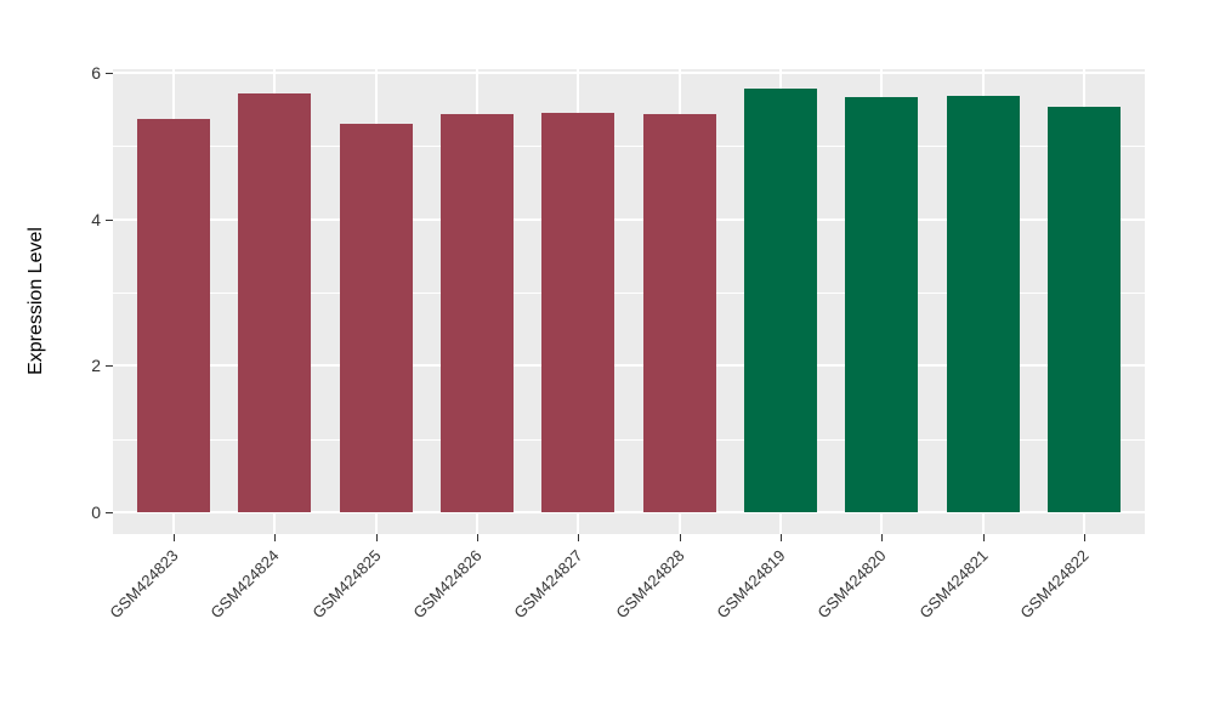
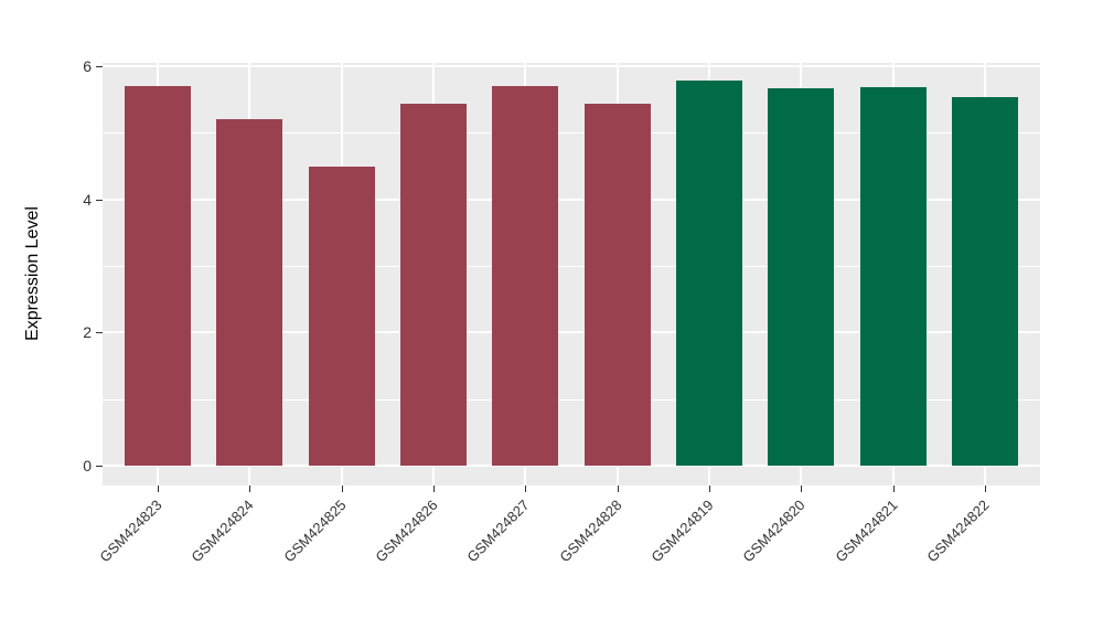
GSM424823: 5.4 -> 5.7
GSM424824: 5.7 -> 5.2
GSM424825: 5.3 -> 4.5
GSM424827: 5.5 -> 5.7
